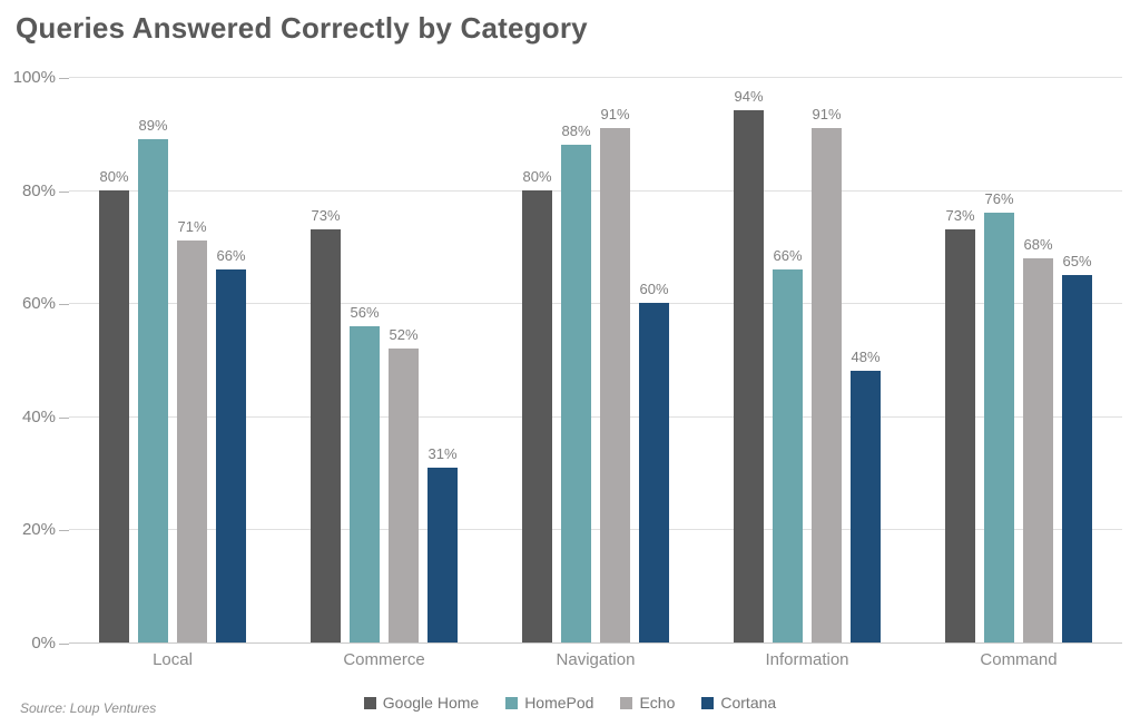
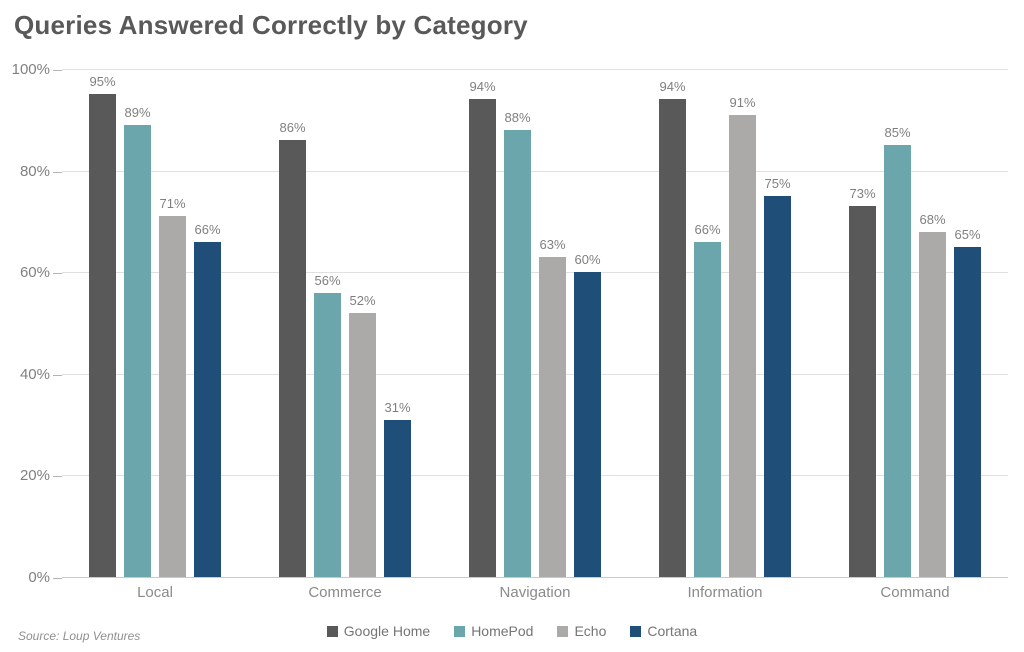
Google Home/Local: 80% -> 95%
Google Home/Commerce: 73% -> 86%
Google Home/Navigation: 80% -> 94%
Echo/Navigation: 91% -> 63%
Cortana/Information: 48% -> 75%
HomePod/Command: 76% -> 85%
